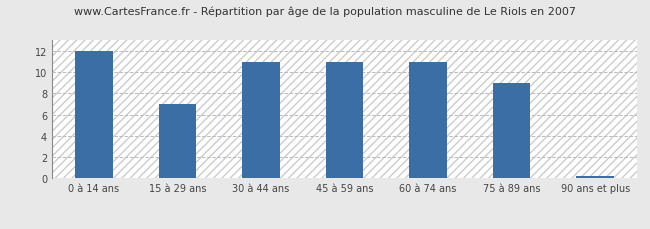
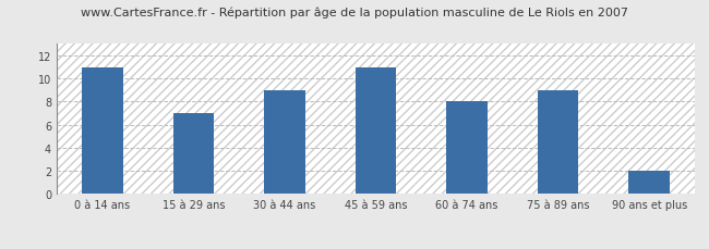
0 à 14 ans: 12.0 -> 11.0
30 à 44 ans: 11.0 -> 9.0
60 à 74 ans: 11.0 -> 8.0
90 ans et plus: 0.2 -> 2.0
